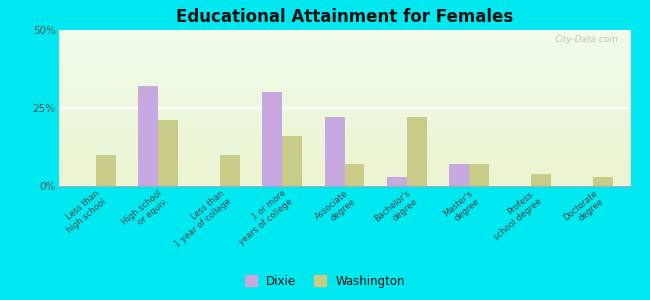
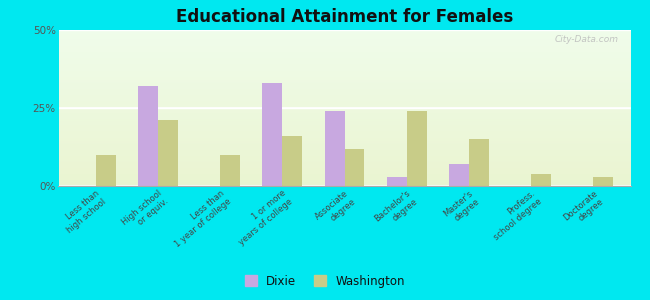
Dixie/1 or more years of college: 30% -> 33%
Dixie/Associate degree: 22% -> 24%
Washington/Associate degree: 7% -> 12%
Washington/Bachelor's degree: 22% -> 24%
Washington/Master's degree: 7% -> 15%
